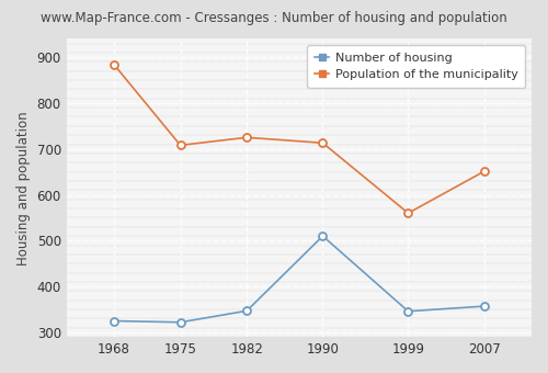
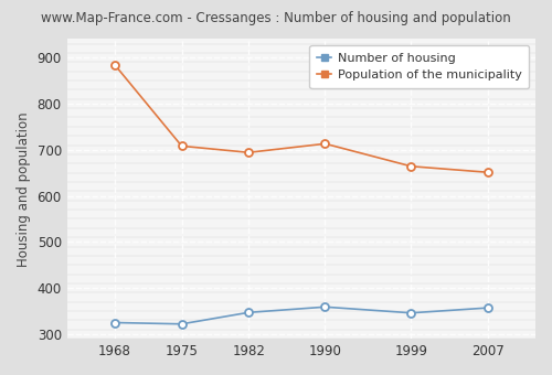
Population of the municipality/1982: 725 -> 694
Number of housing/1990: 510 -> 359
Population of the municipality/1999: 560 -> 664
